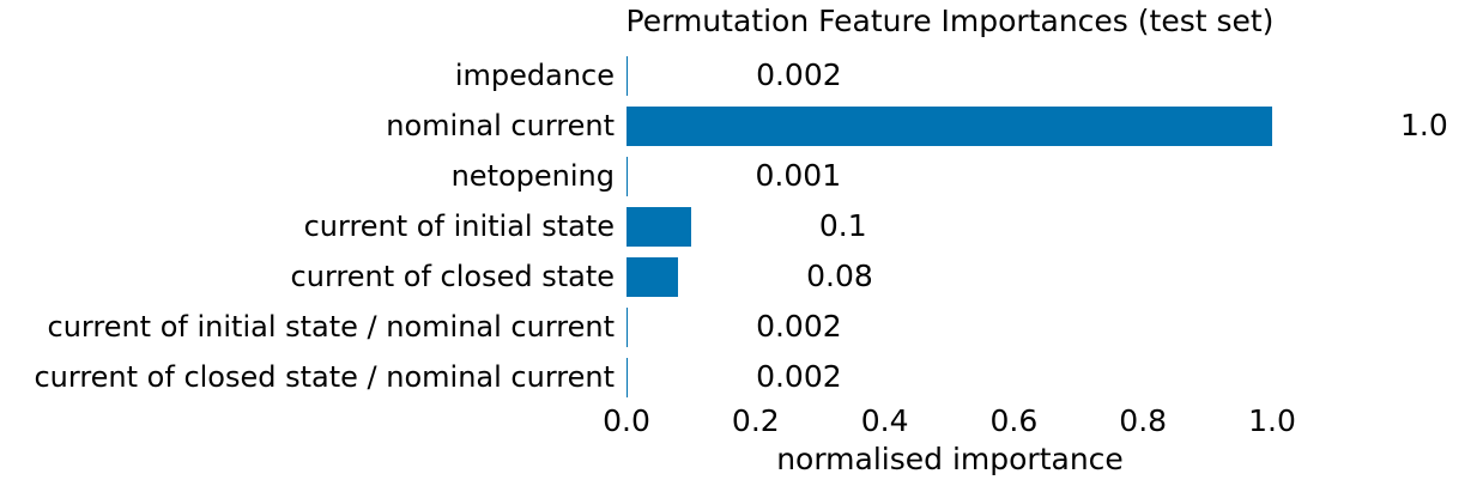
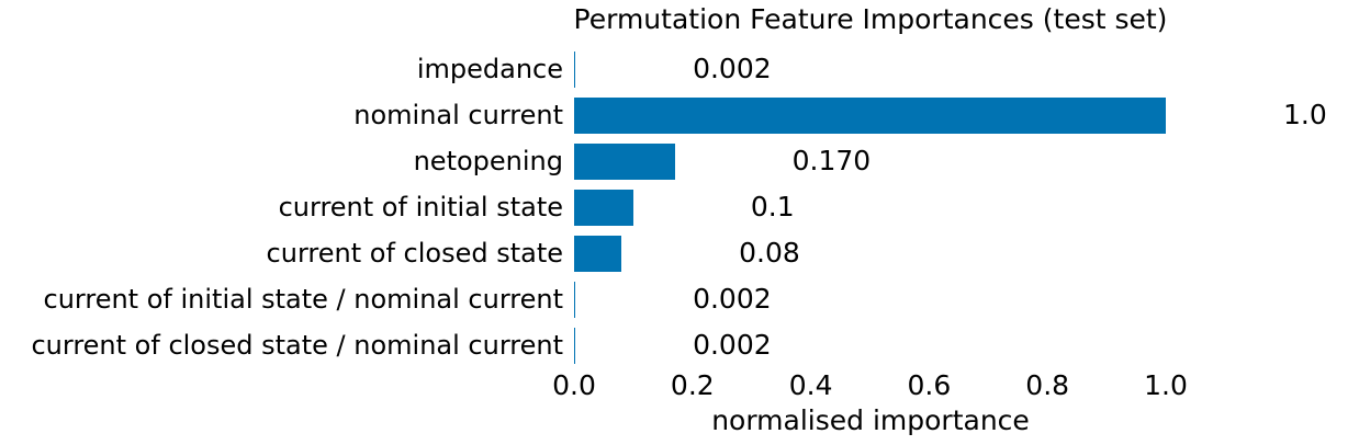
netopening: 0.001 -> 0.170
